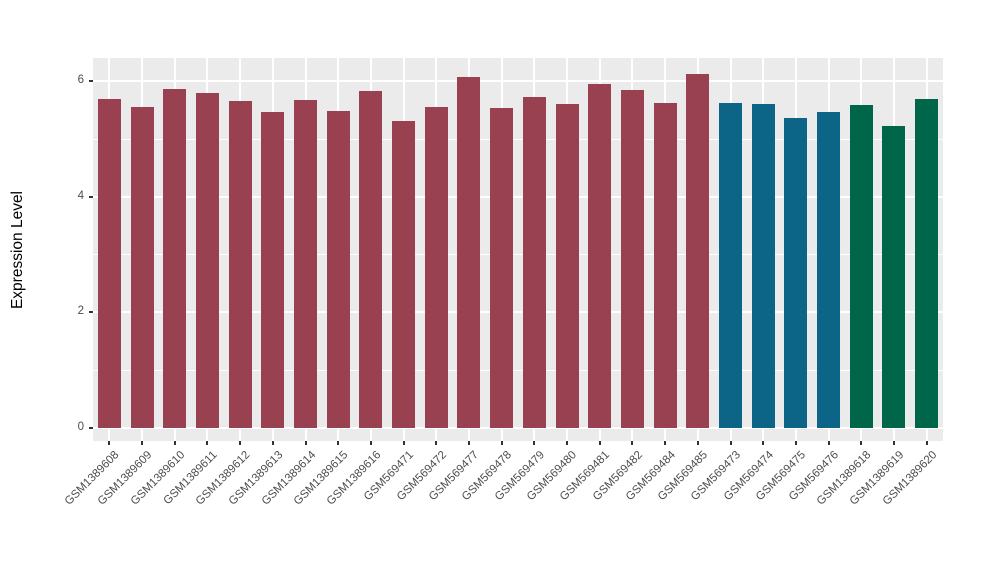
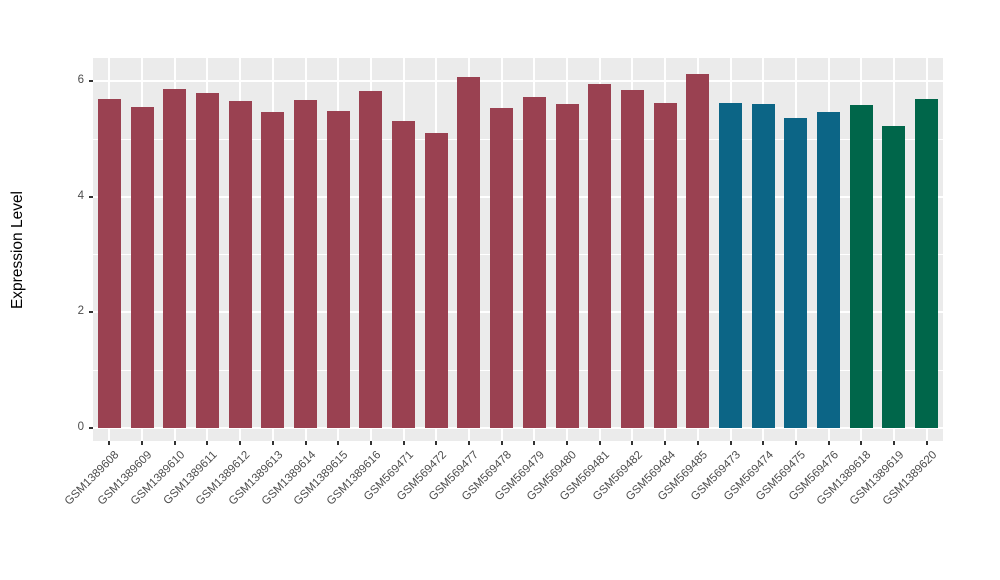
GSM569472: 5.5 -> 5.1
